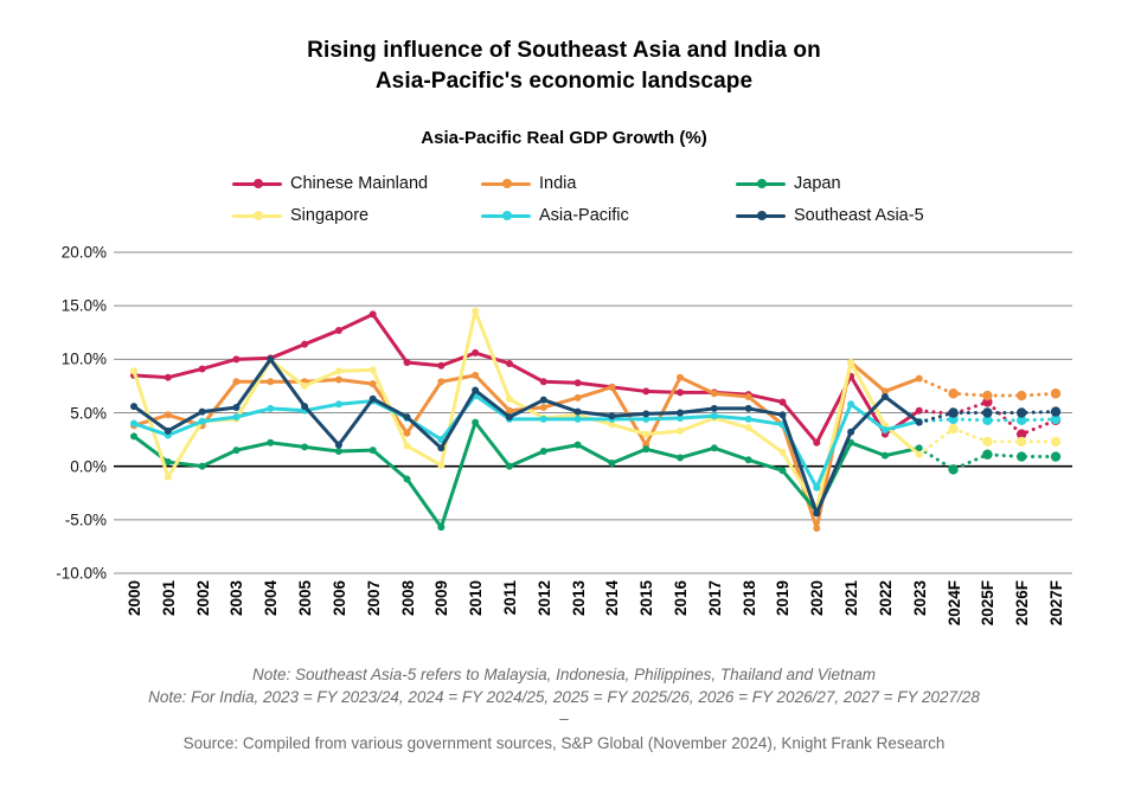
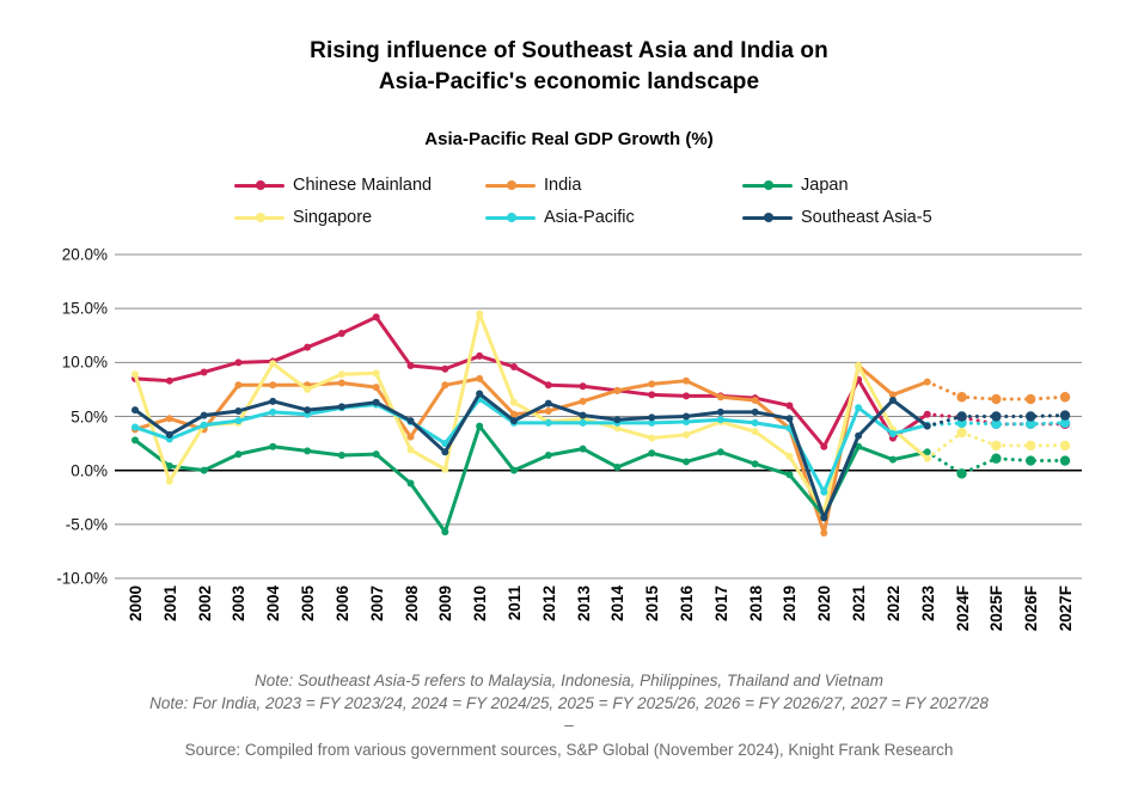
Southeast Asia-5/2004: 10% -> 6%
Southeast Asia-5/2006: 2% -> 6%
India/2015: 2% -> 8%
Chinese Mainland/2025F: 6% -> 4%
Chinese Mainland/2026F: 3% -> 4%
